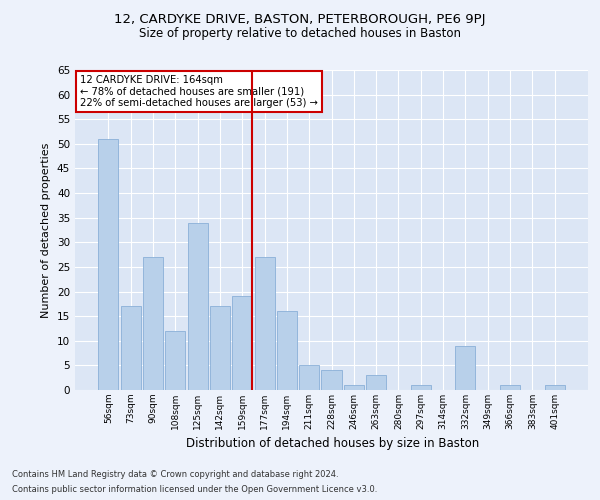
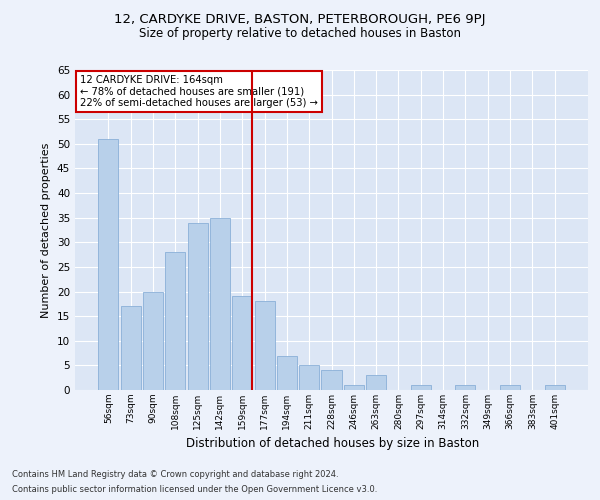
90sqm: 27 -> 20
108sqm: 12 -> 28
142sqm: 17 -> 35
177sqm: 27 -> 18
194sqm: 16 -> 7
332sqm: 9 -> 1
